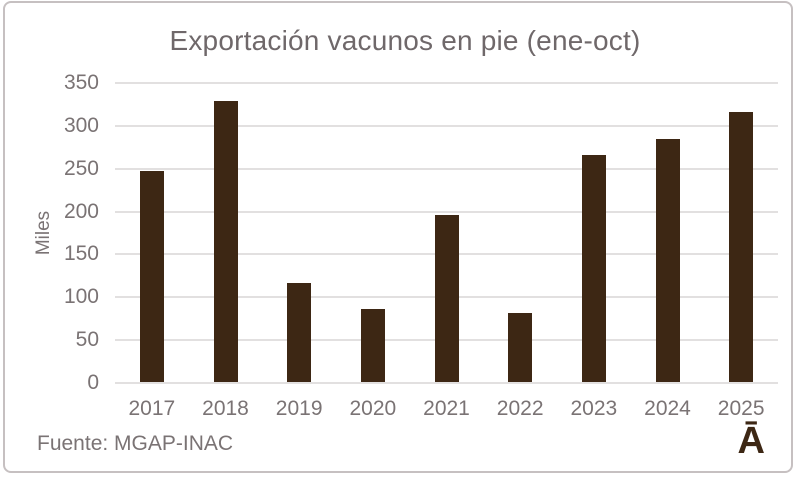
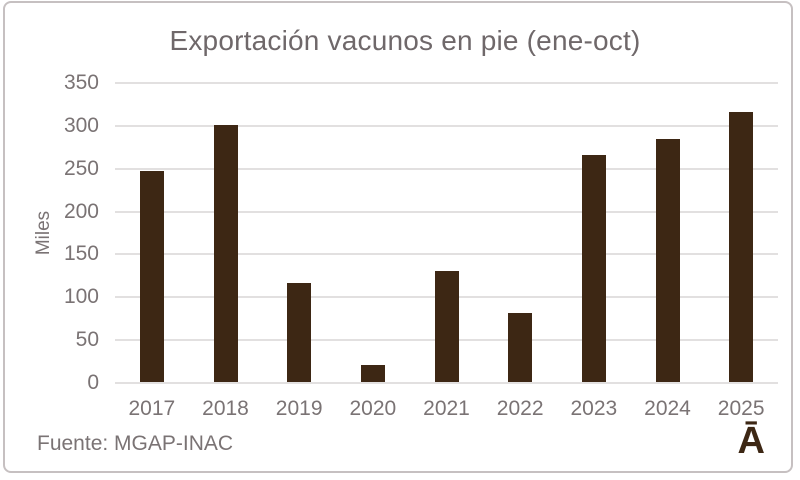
2018: 330 -> 300
2020: 80 -> 20
2021: 200 -> 130
